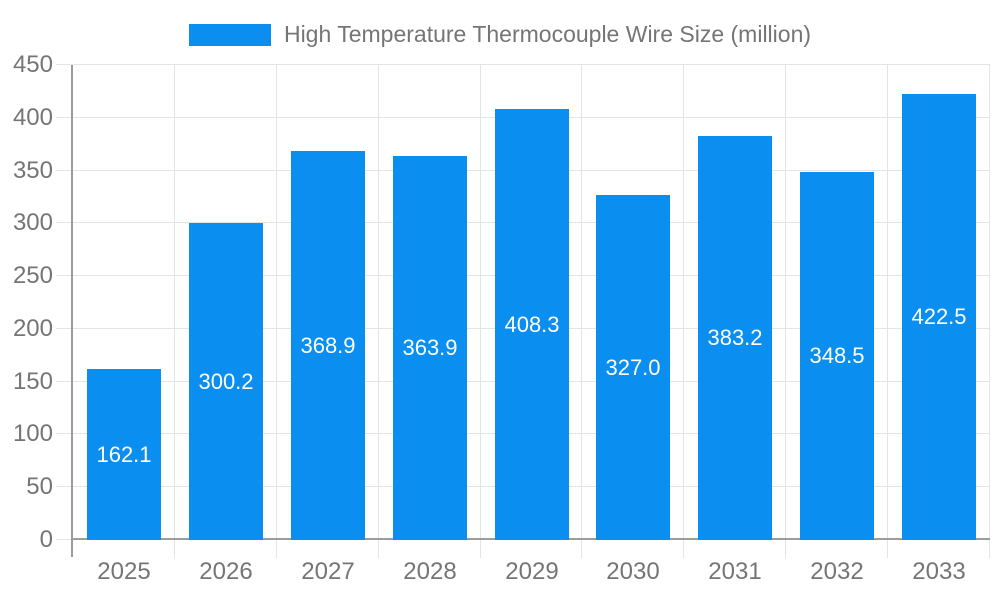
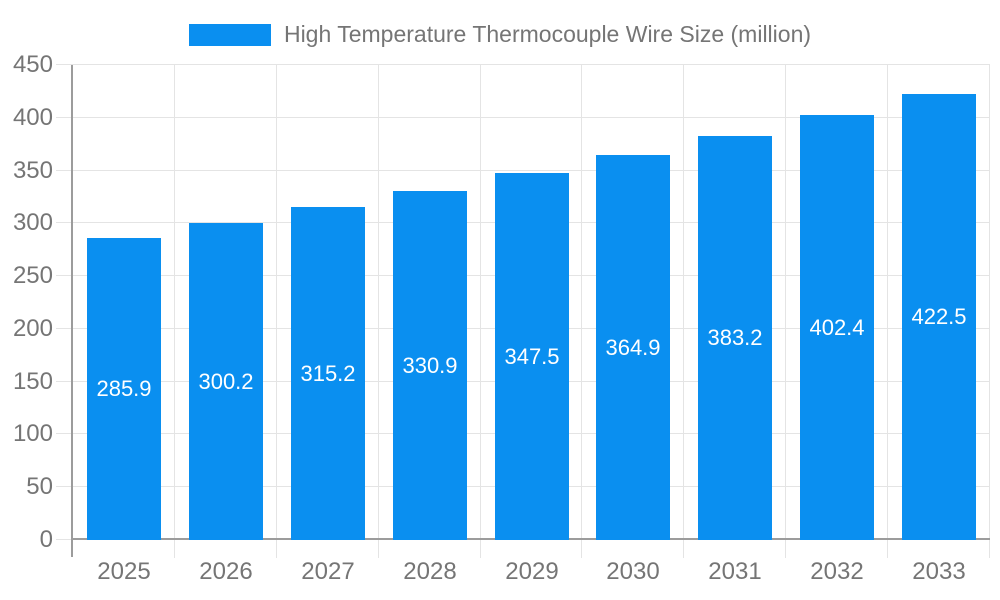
2025: 162.1 -> 285.9
2027: 368.9 -> 315.2
2028: 363.9 -> 330.9
2029: 408.3 -> 347.5
2030: 327.0 -> 364.9
2032: 348.5 -> 402.4
